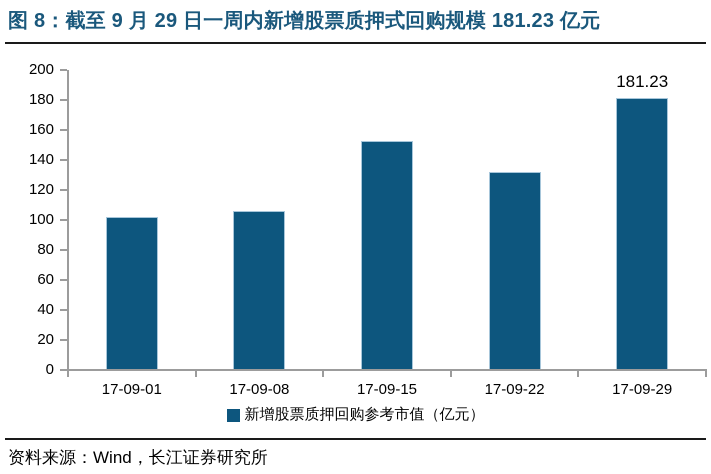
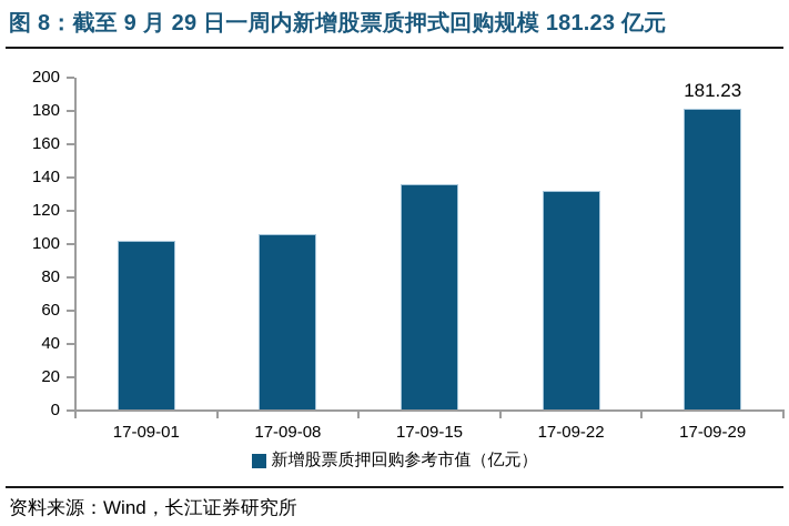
17-09-15: 153 -> 136
